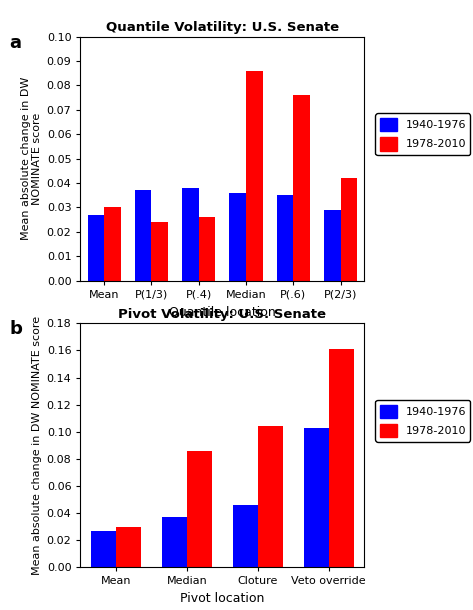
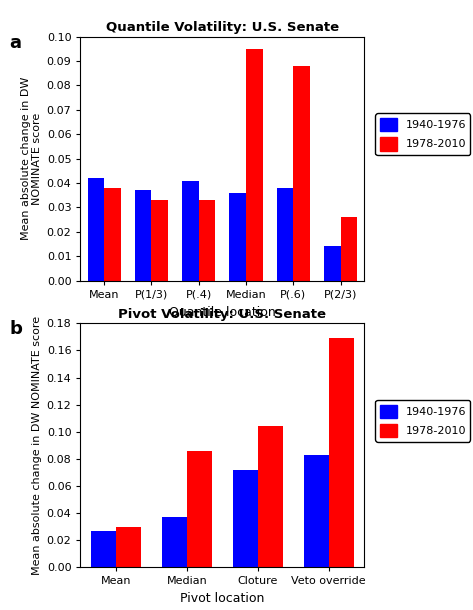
Quantile Volatility: U.S. Senate/1940-1976/Mean: 0.027 -> 0.042
Quantile Volatility: U.S. Senate/1978-2010/Mean: 0.030 -> 0.038
Quantile Volatility: U.S. Senate/1978-2010/P(1/3): 0.024 -> 0.033
Quantile Volatility: U.S. Senate/1940-1976/P(.4): 0.038 -> 0.041
Quantile Volatility: U.S. Senate/1978-2010/P(.4): 0.026 -> 0.033
Quantile Volatility: U.S. Senate/1978-2010/Median: 0.086 -> 0.095
Quantile Volatility: U.S. Senate/1940-1976/P(.6): 0.035 -> 0.038
Quantile Volatility: U.S. Senate/1978-2010/P(.6): 0.076 -> 0.088
Quantile Volatility: U.S. Senate/1940-1976/P(2/3): 0.029 -> 0.014
Quantile Volatility: U.S. Senate/1978-2010/P(2/3): 0.042 -> 0.026
1940-1976/Cloture: 0.046 -> 0.072
1940-1976/Veto override: 0.103 -> 0.083
1978-2010/Veto override: 0.161 -> 0.169
